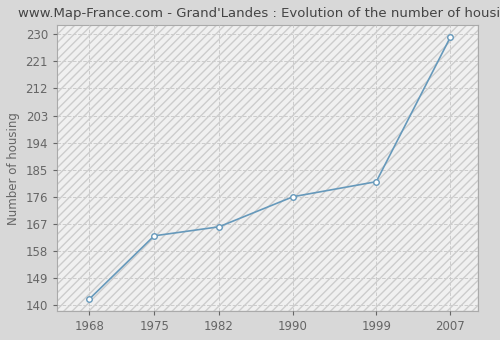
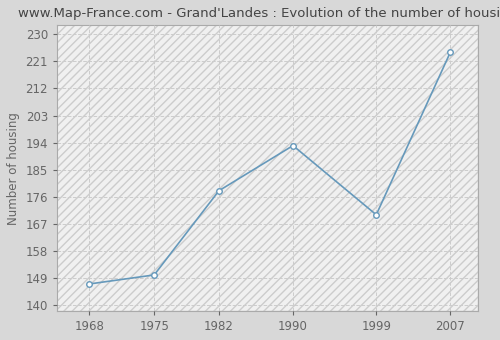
1968: 142 -> 147
1975: 163 -> 150
1982: 166 -> 178
1990: 176 -> 193
1999: 181 -> 170
2007: 229 -> 224
